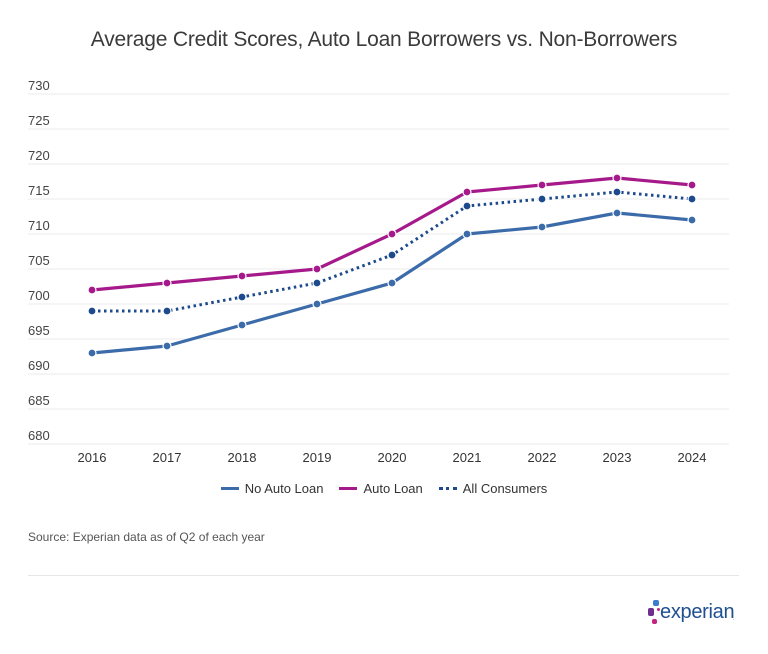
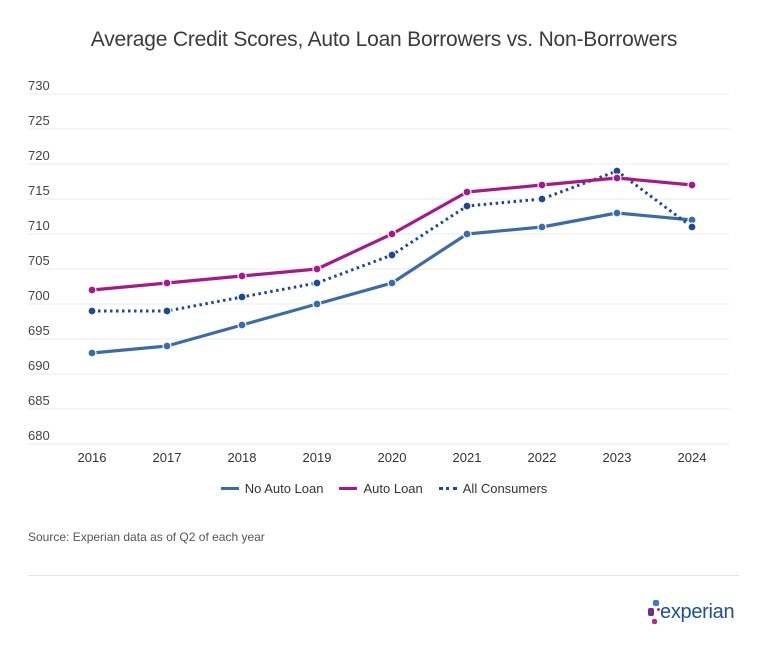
All Consumers/2023: 716 -> 719
All Consumers/2024: 715 -> 711
